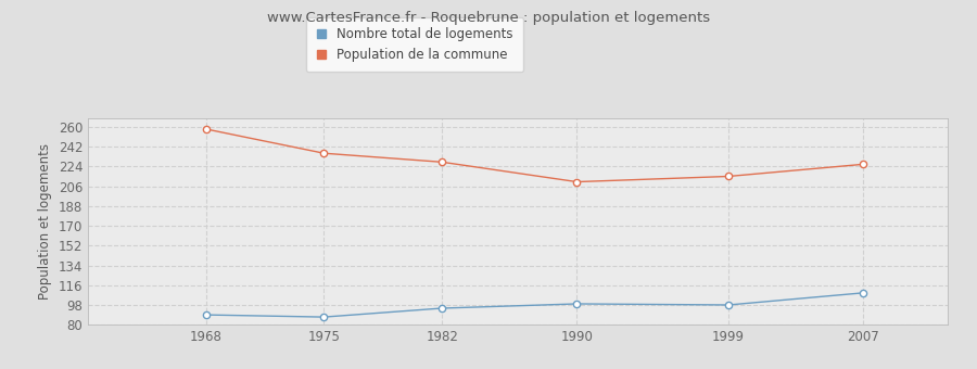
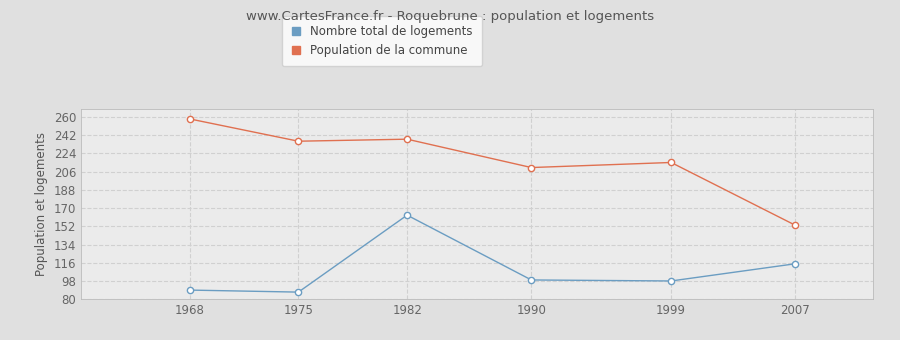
Nombre total de logements/1982: 95 -> 163
Population de la commune/1982: 228 -> 238
Nombre total de logements/2007: 109 -> 115
Population de la commune/2007: 226 -> 153
